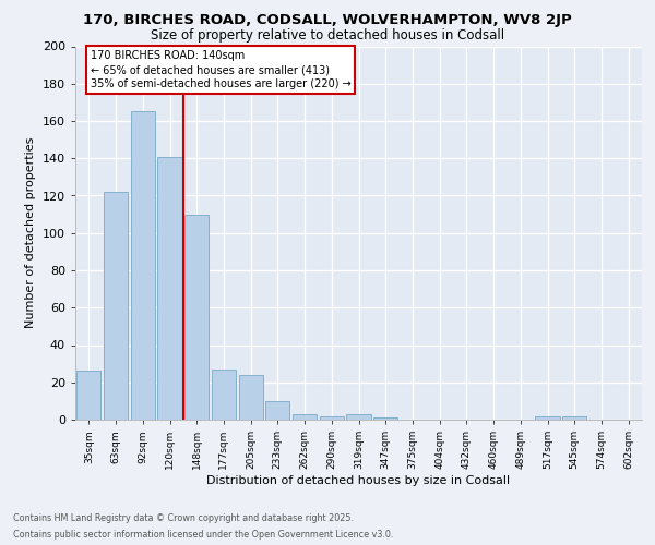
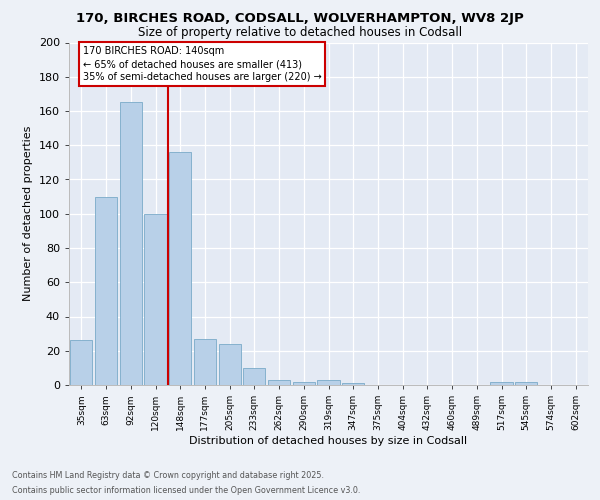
63sqm: 122 -> 110
120sqm: 141 -> 100
148sqm: 110 -> 136
